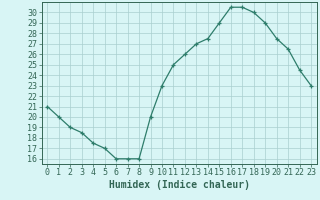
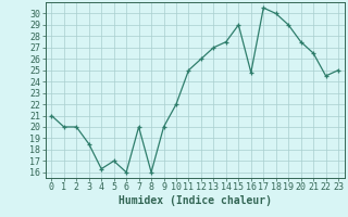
2: 19.0 -> 20.0
4: 17.5 -> 16.3
7: 16.0 -> 20.0
10: 23.0 -> 22.0
16: 30.5 -> 24.8
23: 23.0 -> 25.0
